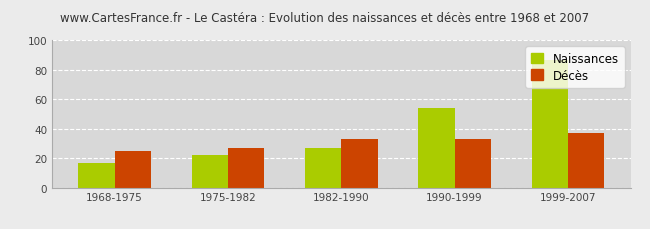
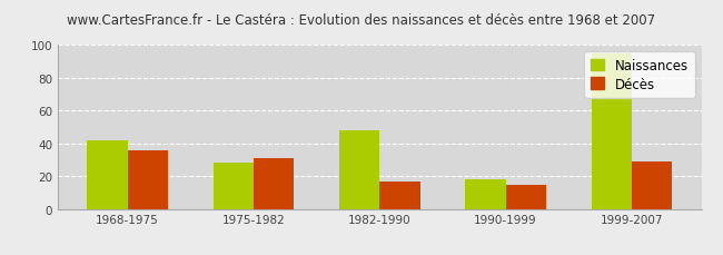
Naissances/1968-1975: 17 -> 42
Décès/1968-1975: 25 -> 36
Naissances/1975-1982: 22 -> 28
Décès/1975-1982: 27 -> 31
Naissances/1982-1990: 27 -> 48
Décès/1982-1990: 33 -> 17
Naissances/1990-1999: 54 -> 18
Décès/1990-1999: 33 -> 15
Naissances/1999-2007: 87 -> 95
Décès/1999-2007: 37 -> 29
